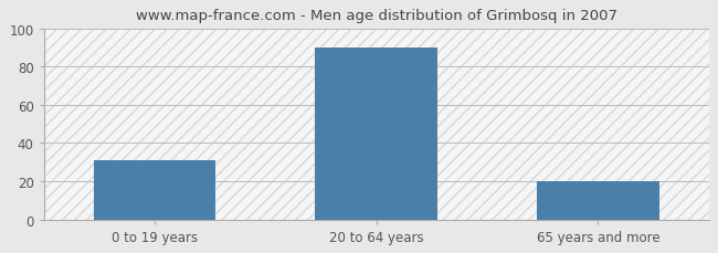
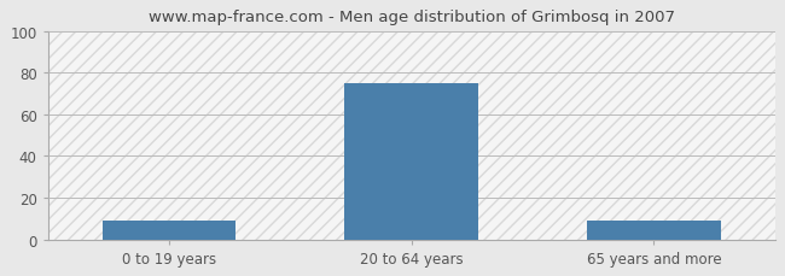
0 to 19 years: 31 -> 9
20 to 64 years: 90 -> 75
65 years and more: 20 -> 9
